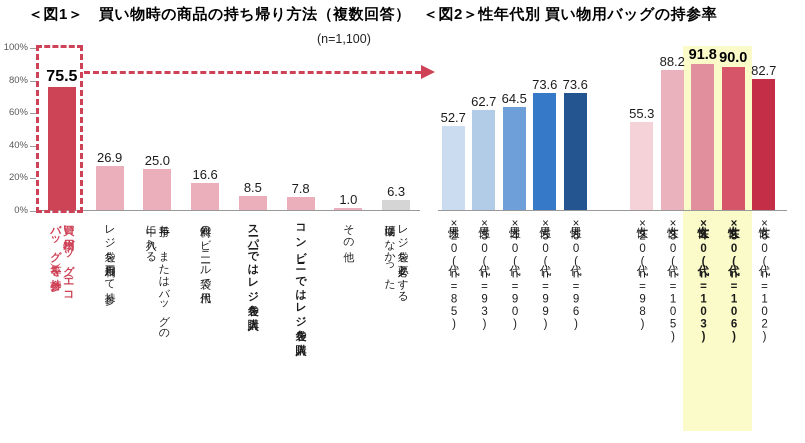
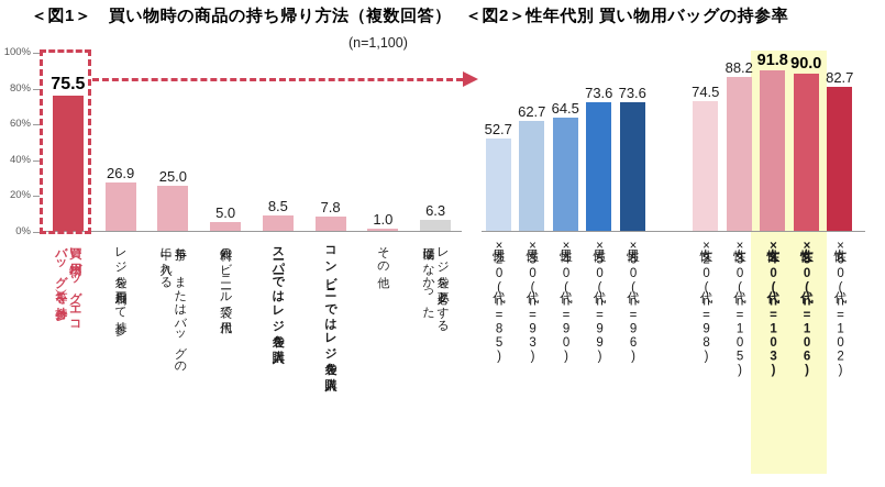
＜図1＞ 買い物時の商品の持ち帰り方法（複数回答）/無料のビニール袋で代用: 16.6 -> 5.0
＜図2＞性年代別 買い物用バッグの持参率/女性×20代(n=98): 55.3 -> 74.5
